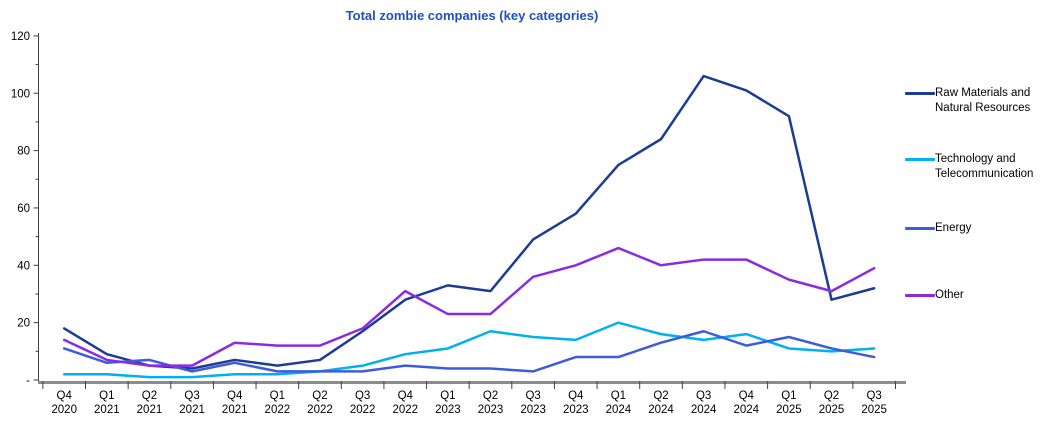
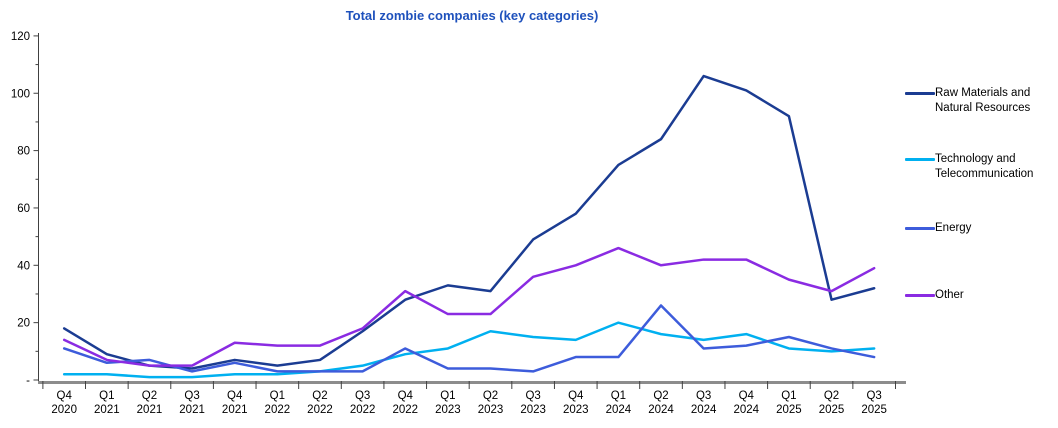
Energy/Q4 2022: 5 -> 11
Energy/Q2 2024: 13 -> 26
Energy/Q3 2024: 17 -> 11
